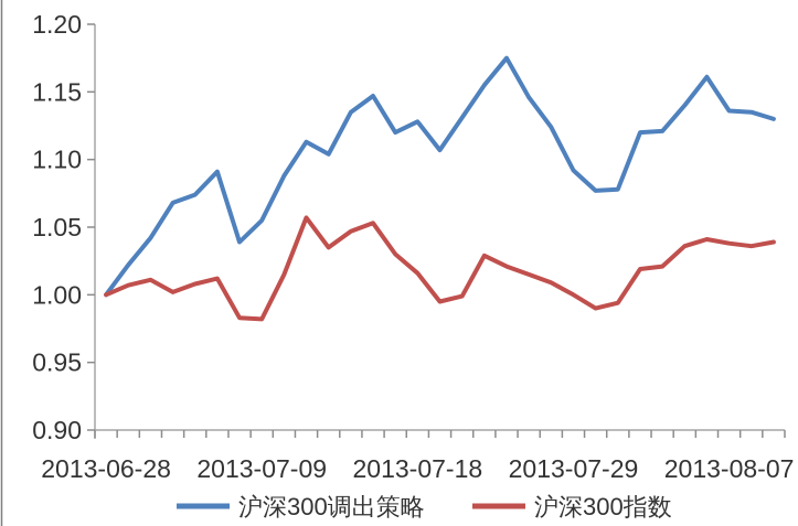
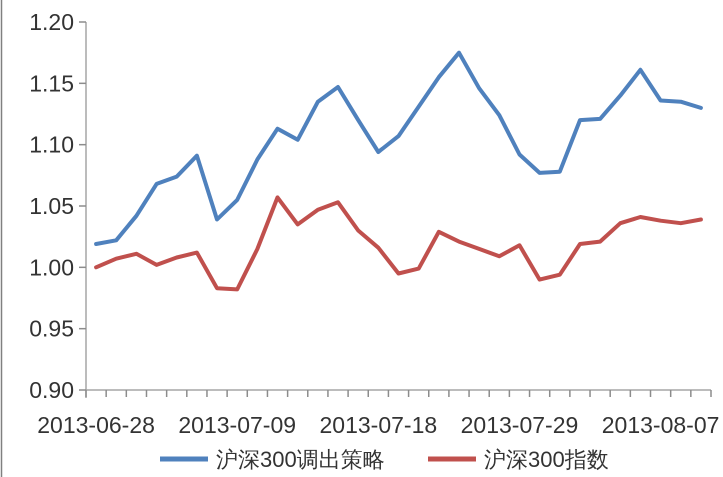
沪深300调出策略/2013-06-28: 1.000 -> 1.019
沪深300调出策略/2013-07-18: 1.128 -> 1.094
沪深300指数/2013-07-29: 1.000 -> 1.018
